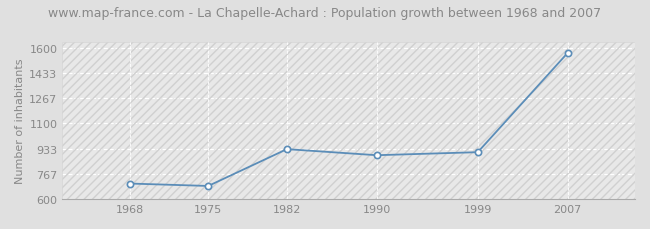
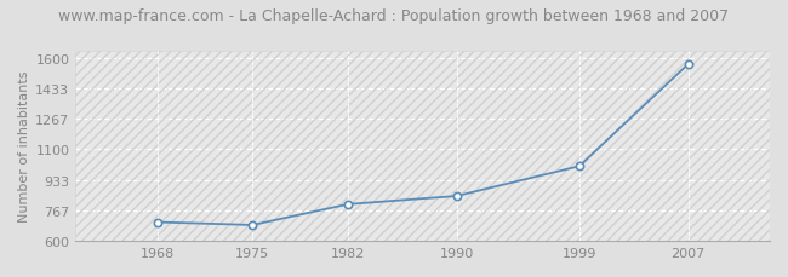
1982: 930 -> 800
1990: 890 -> 840
1999: 910 -> 1010
